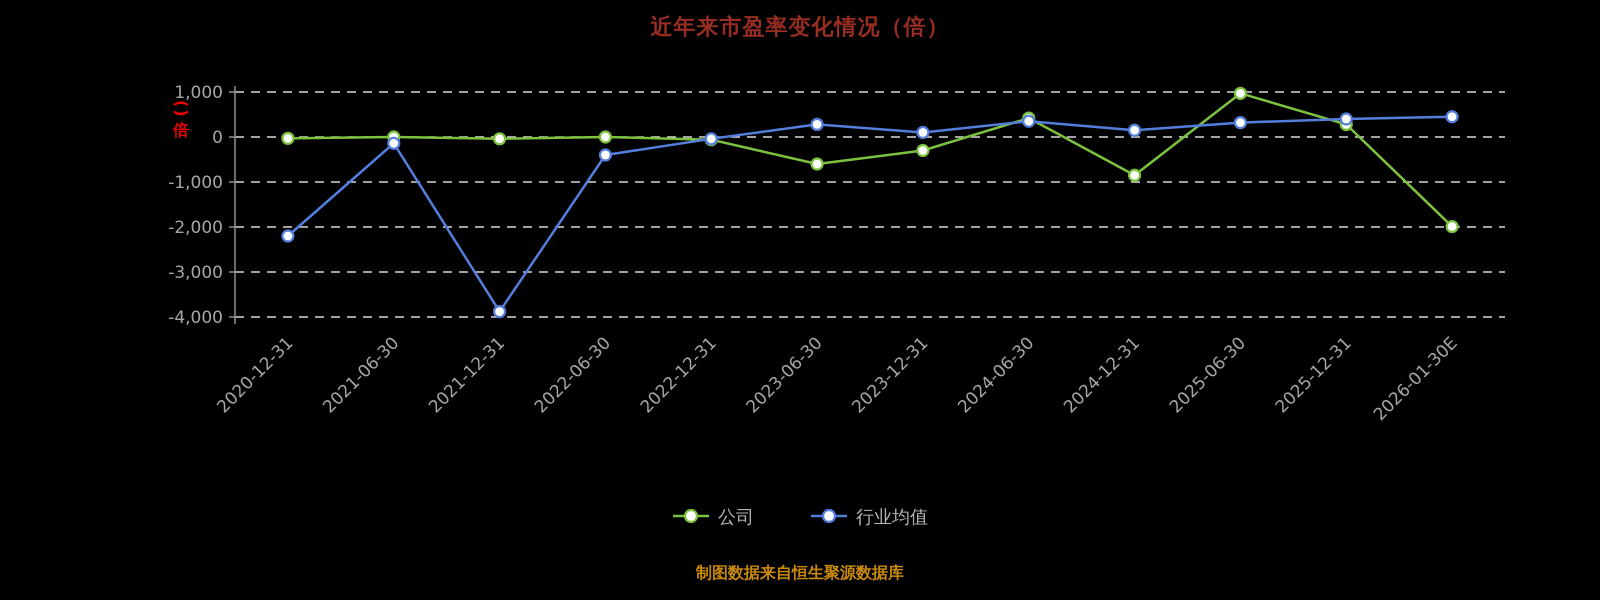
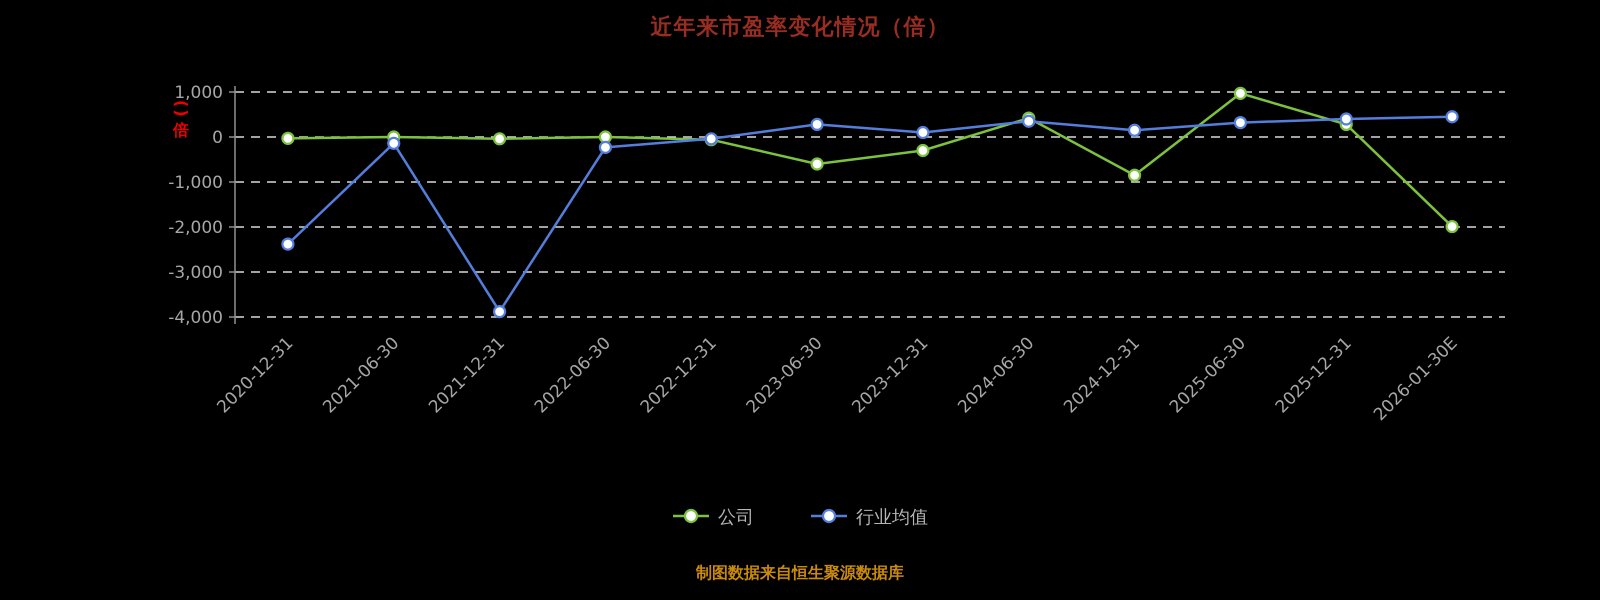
行业均值/2020-12-31: -2200 -> -2400
行业均值/2022-06-30: -400 -> -200
